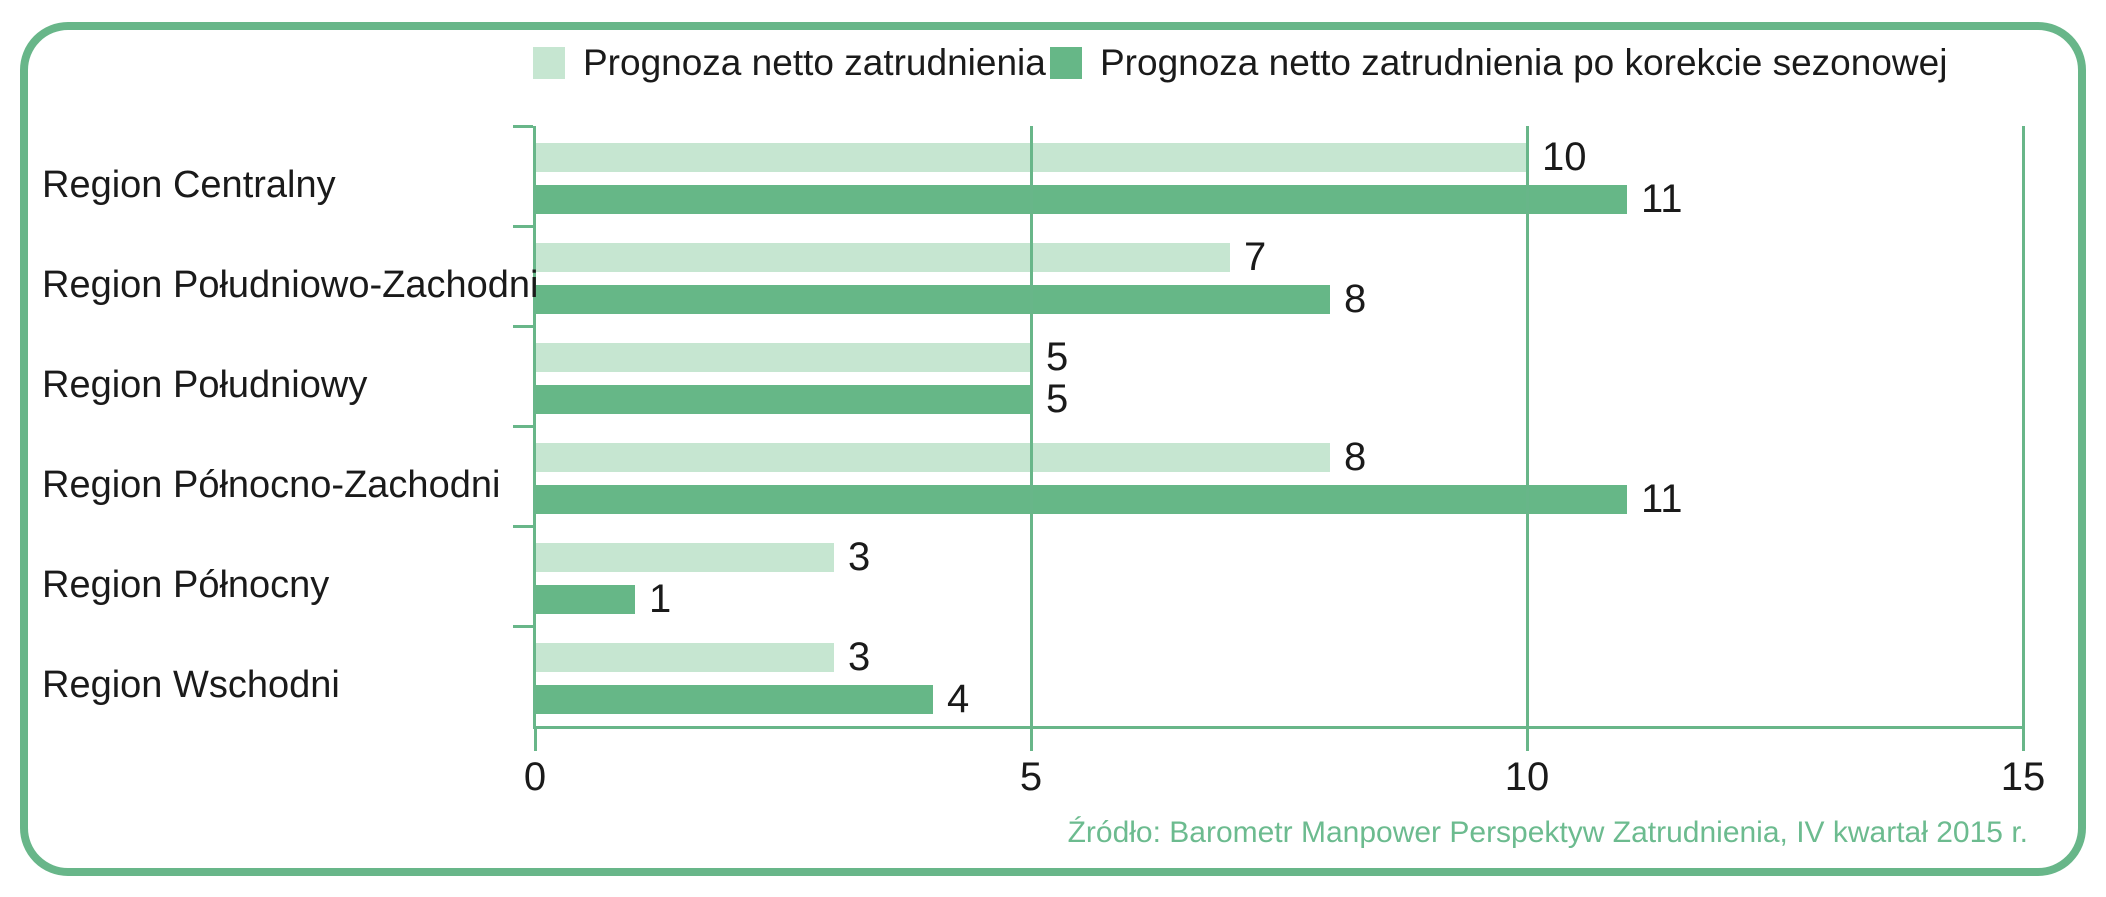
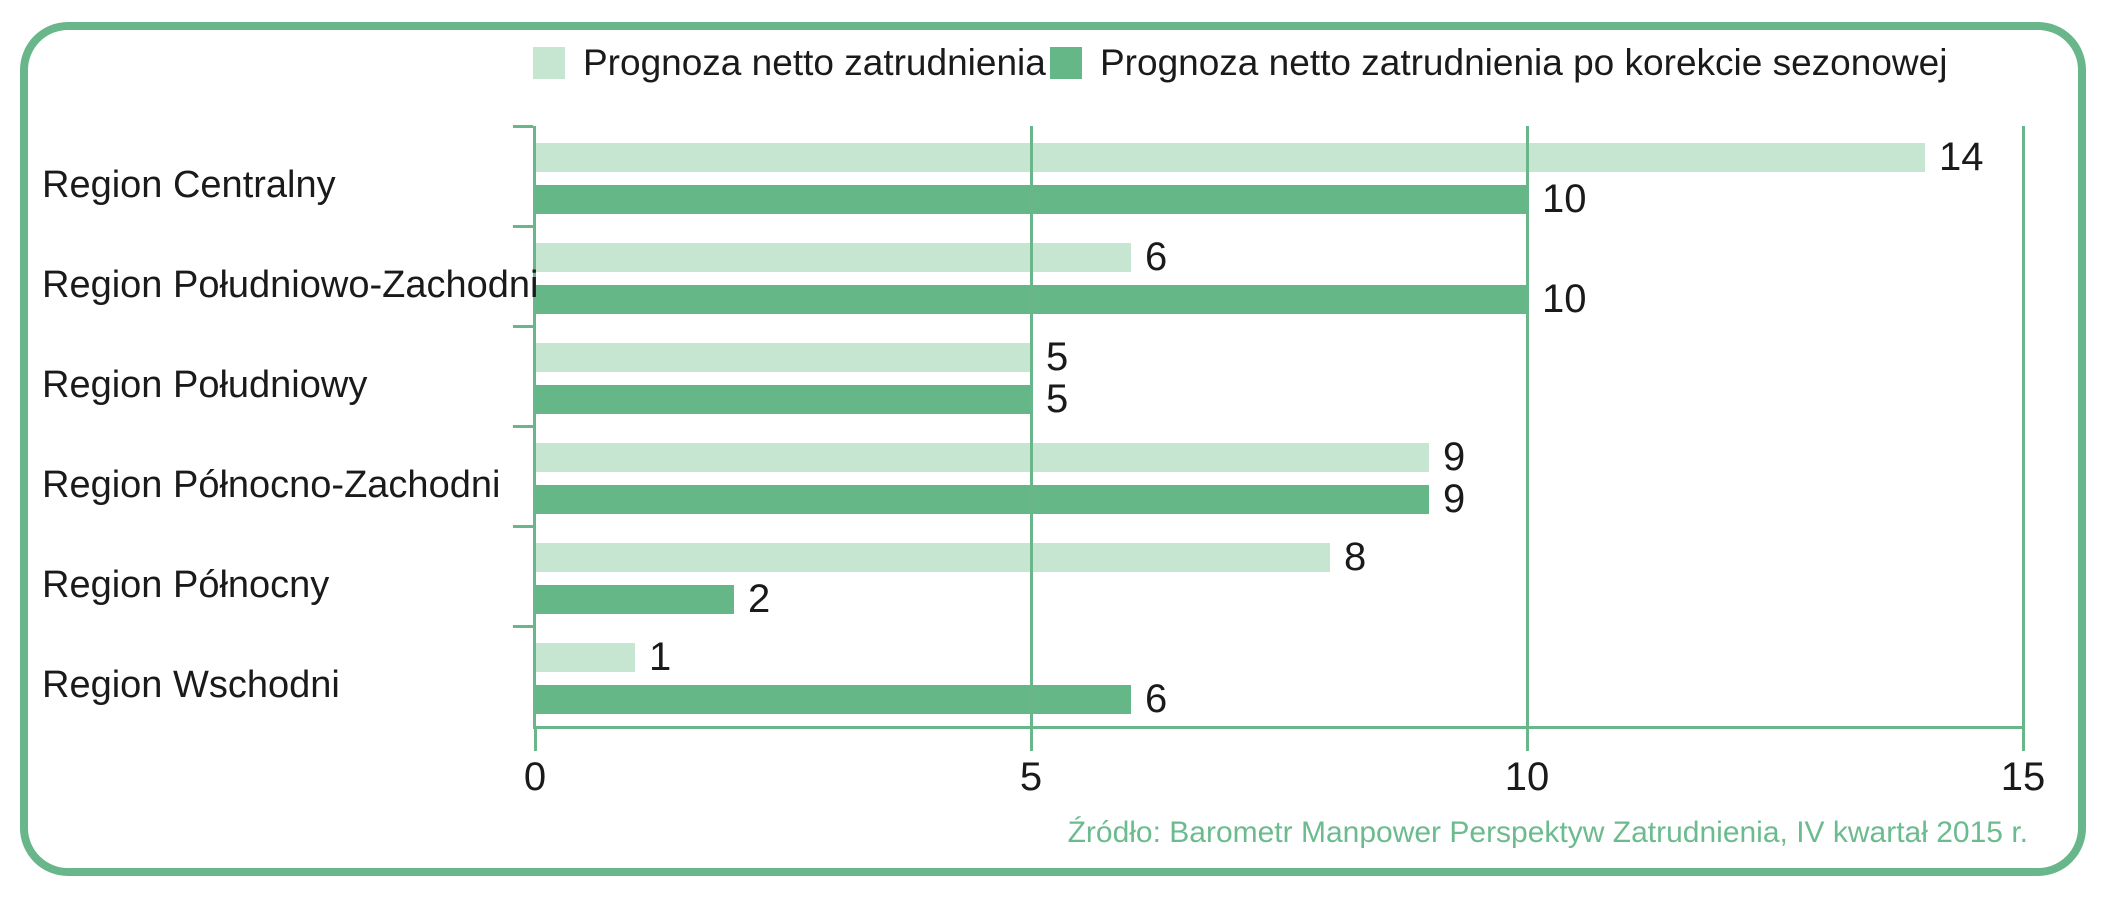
Prognoza netto zatrudnienia/Region Centralny: 10 -> 14
Prognoza netto zatrudnienia po korekcie sezonowej/Region Centralny: 11 -> 10
Prognoza netto zatrudnienia/Region Południowo-Zachodni: 7 -> 6
Prognoza netto zatrudnienia po korekcie sezonowej/Region Południowo-Zachodni: 8 -> 10
Prognoza netto zatrudnienia/Region Północno-Zachodni: 8 -> 9
Prognoza netto zatrudnienia po korekcie sezonowej/Region Północno-Zachodni: 11 -> 9
Prognoza netto zatrudnienia/Region Północny: 3 -> 8
Prognoza netto zatrudnienia po korekcie sezonowej/Region Północny: 1 -> 2
Prognoza netto zatrudnienia/Region Wschodni: 3 -> 1
Prognoza netto zatrudnienia po korekcie sezonowej/Region Wschodni: 4 -> 6
